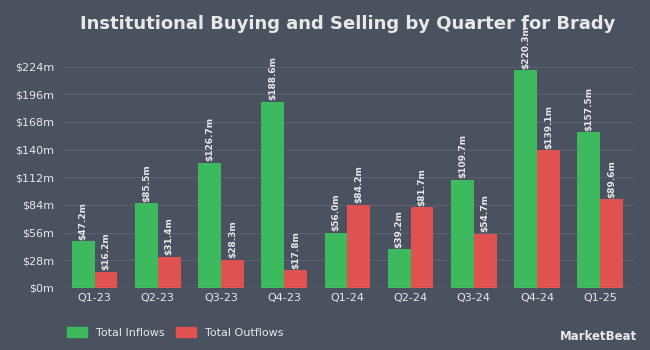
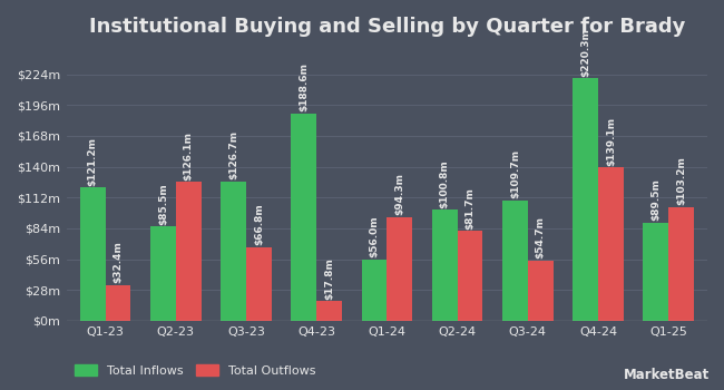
Total Inflows/Q1-23: $47.2m -> $121.2m
Total Outflows/Q1-23: $16.2m -> $32.4m
Total Outflows/Q2-23: $31.4m -> $126.1m
Total Outflows/Q3-23: $28.3m -> $66.8m
Total Outflows/Q1-24: $84.2m -> $94.3m
Total Inflows/Q2-24: $39.2m -> $100.8m
Total Inflows/Q1-25: $157.5m -> $89.5m
Total Outflows/Q1-25: $89.6m -> $103.2m
